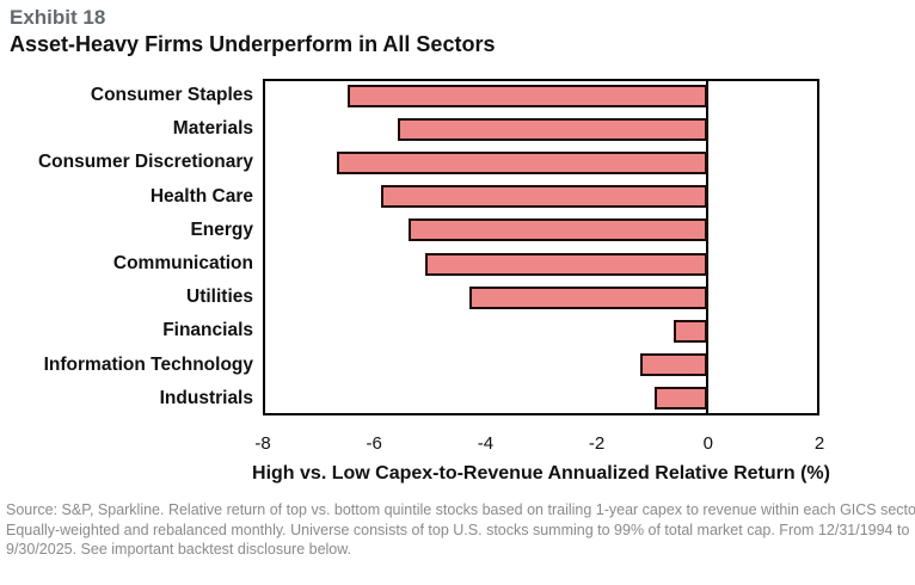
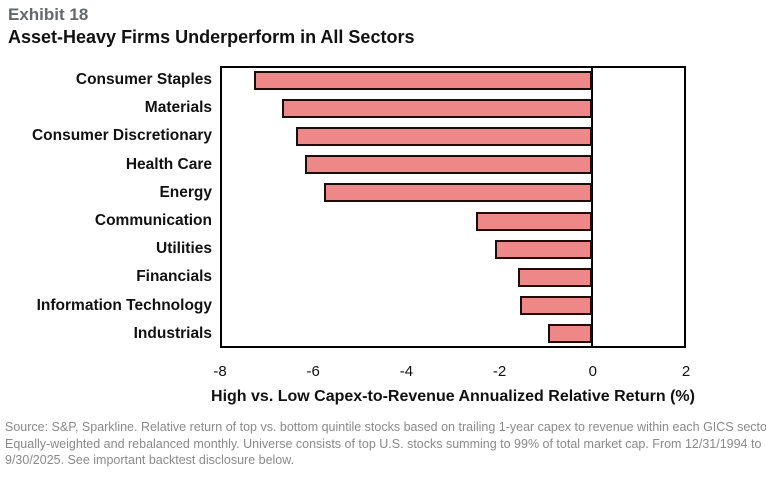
Consumer Staples: -6.5 -> -7.3
Materials: -5.6 -> -6.7
Consumer Discretionary: -6.7 -> -6.4
Health Care: -5.9 -> -6.2
Energy: -5.4 -> -5.8
Communication: -5.1 -> -2.5
Utilities: -4.3 -> -2.1
Financials: -0.6 -> -1.6
Information Technology: -1.2 -> -1.6
